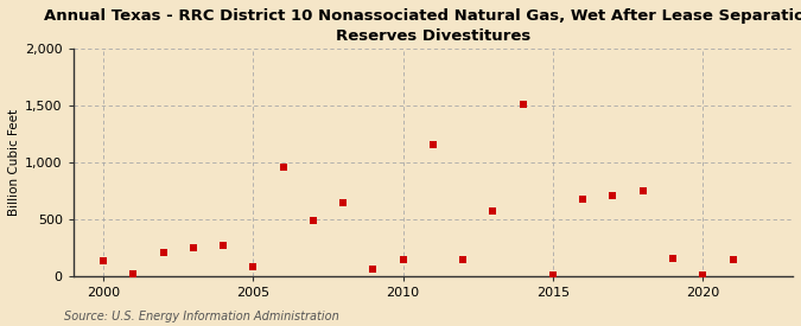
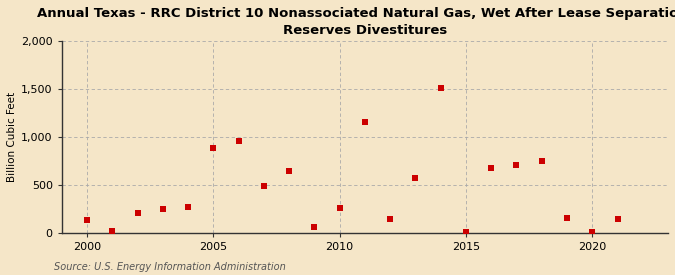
2005: 80 -> 880
2010: 140 -> 260
